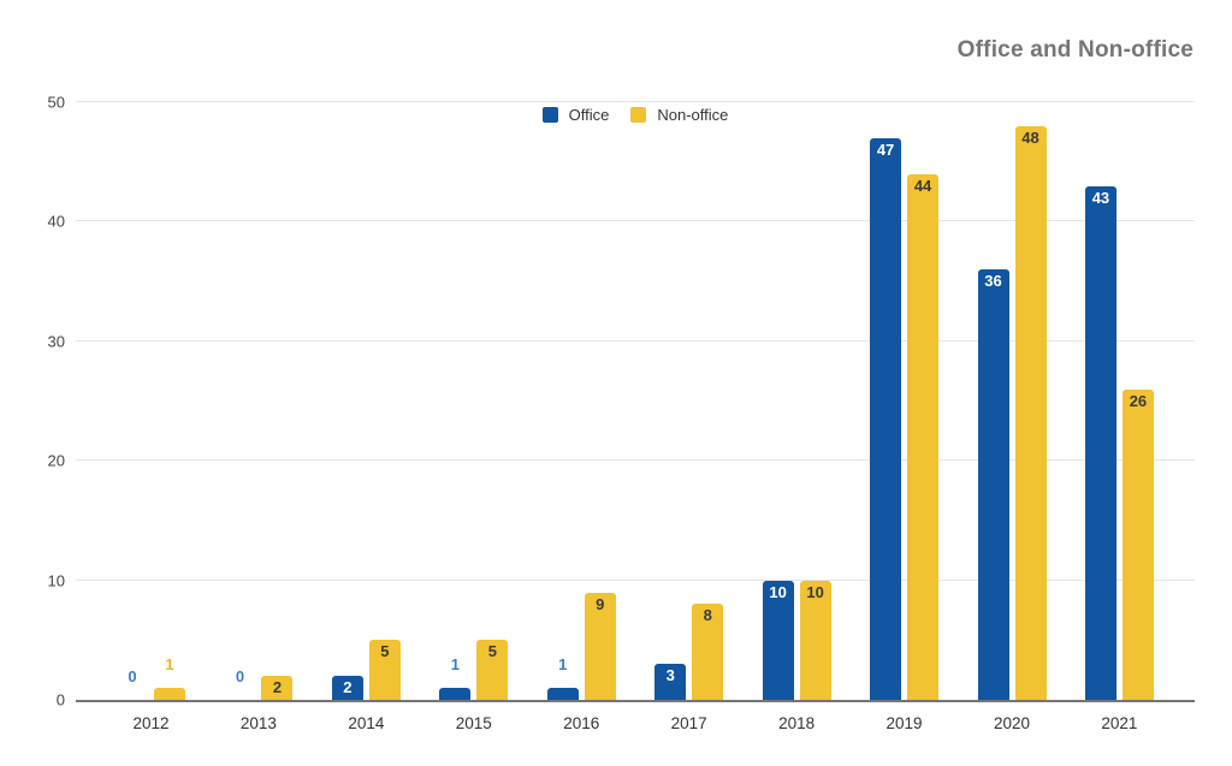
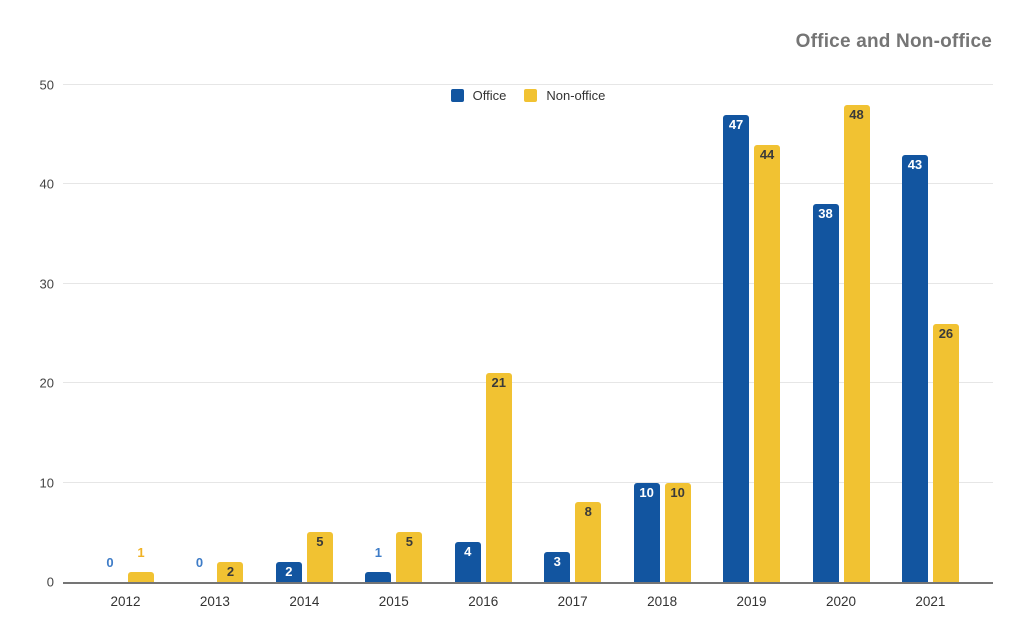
Office/2016: 1 -> 4
Non-office/2016: 9 -> 21
Office/2020: 36 -> 38
